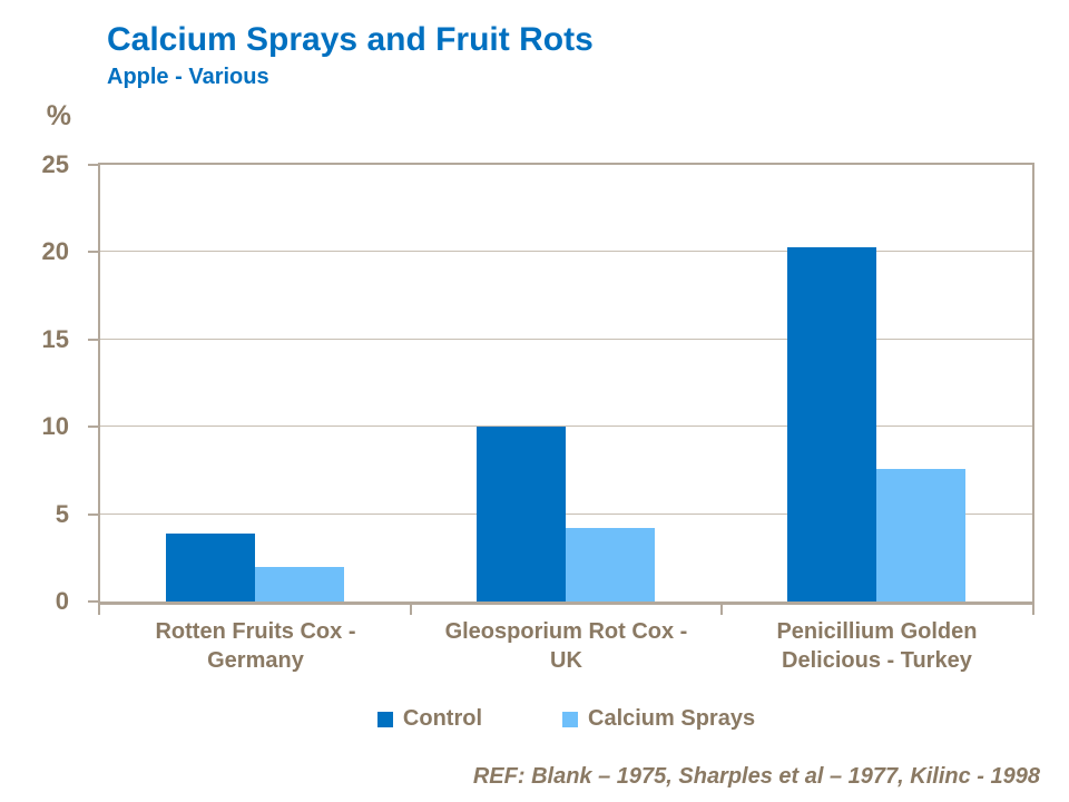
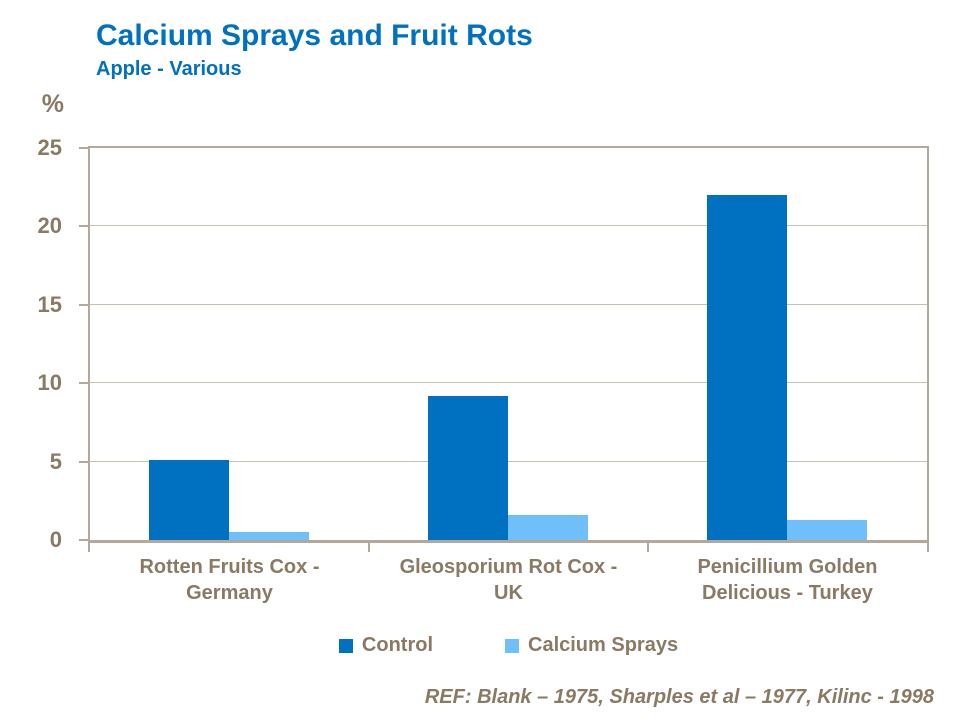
Control/Rotten Fruits Cox - Germany: 3.9 -> 5.1
Calcium Sprays/Rotten Fruits Cox - Germany: 2.0 -> 0.5
Control/Gleosporium Rot Cox - UK: 10.0 -> 9.2
Calcium Sprays/Gleosporium Rot Cox - UK: 4.2 -> 1.6
Control/Penicillium Golden Delicious - Turkey: 20.3 -> 22.0
Calcium Sprays/Penicillium Golden Delicious - Turkey: 7.6 -> 1.3
